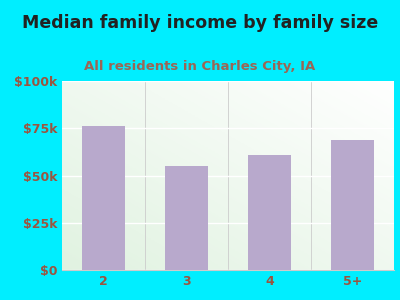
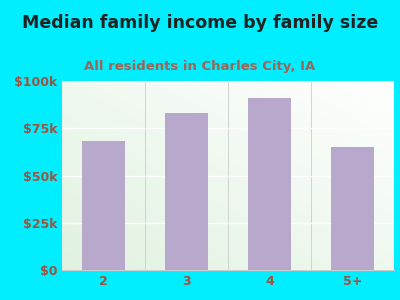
2: $76k -> $68k
3: $55k -> $83k
4: $61k -> $91k
5+: $69k -> $65k
